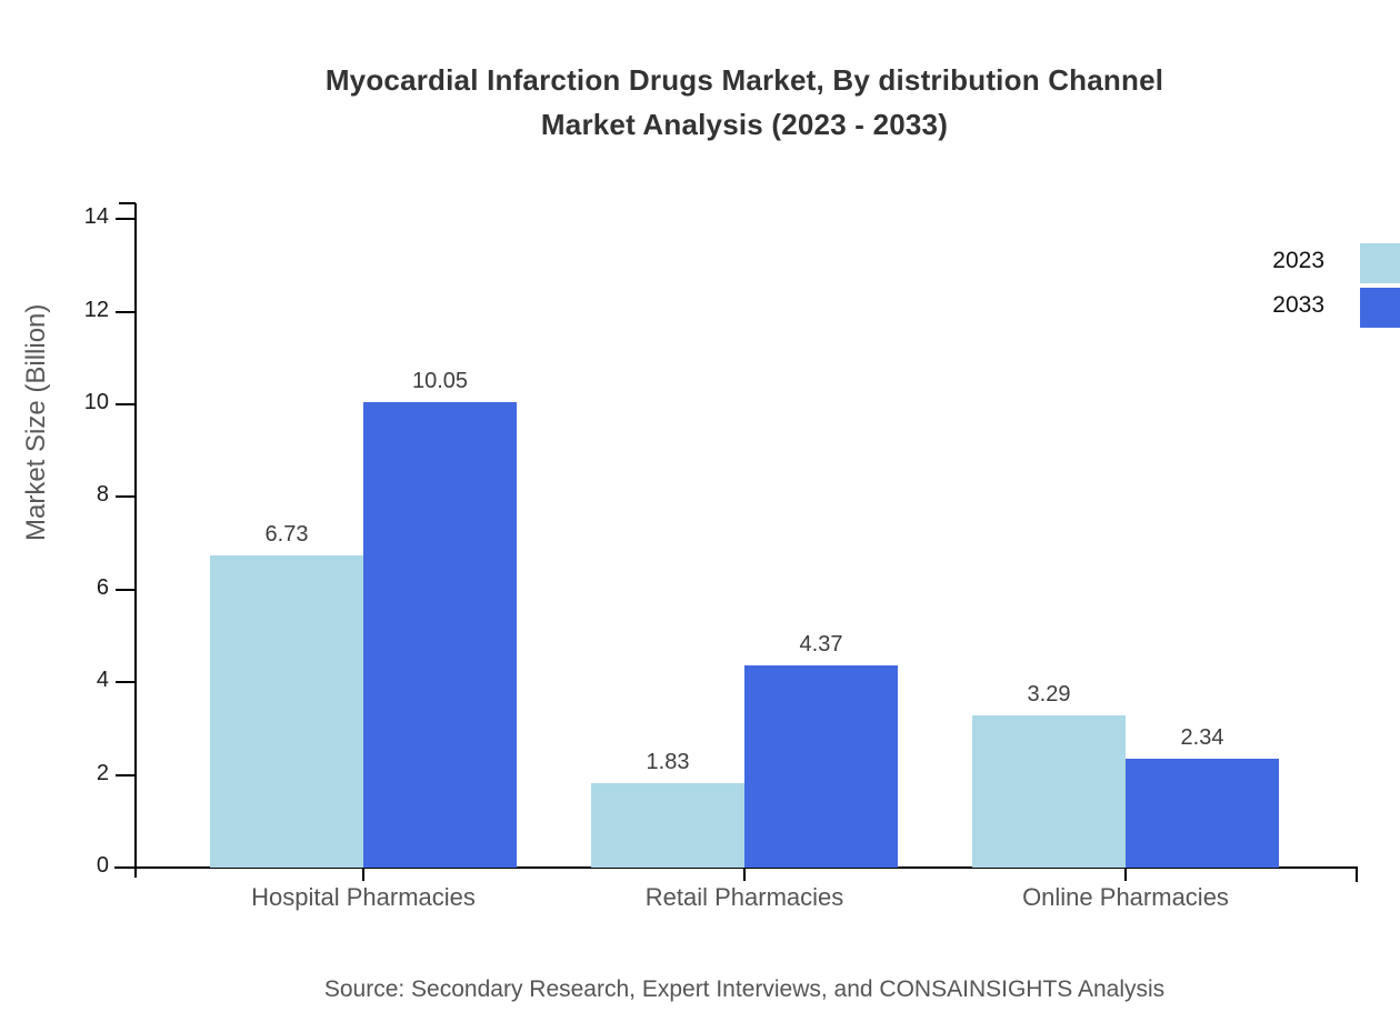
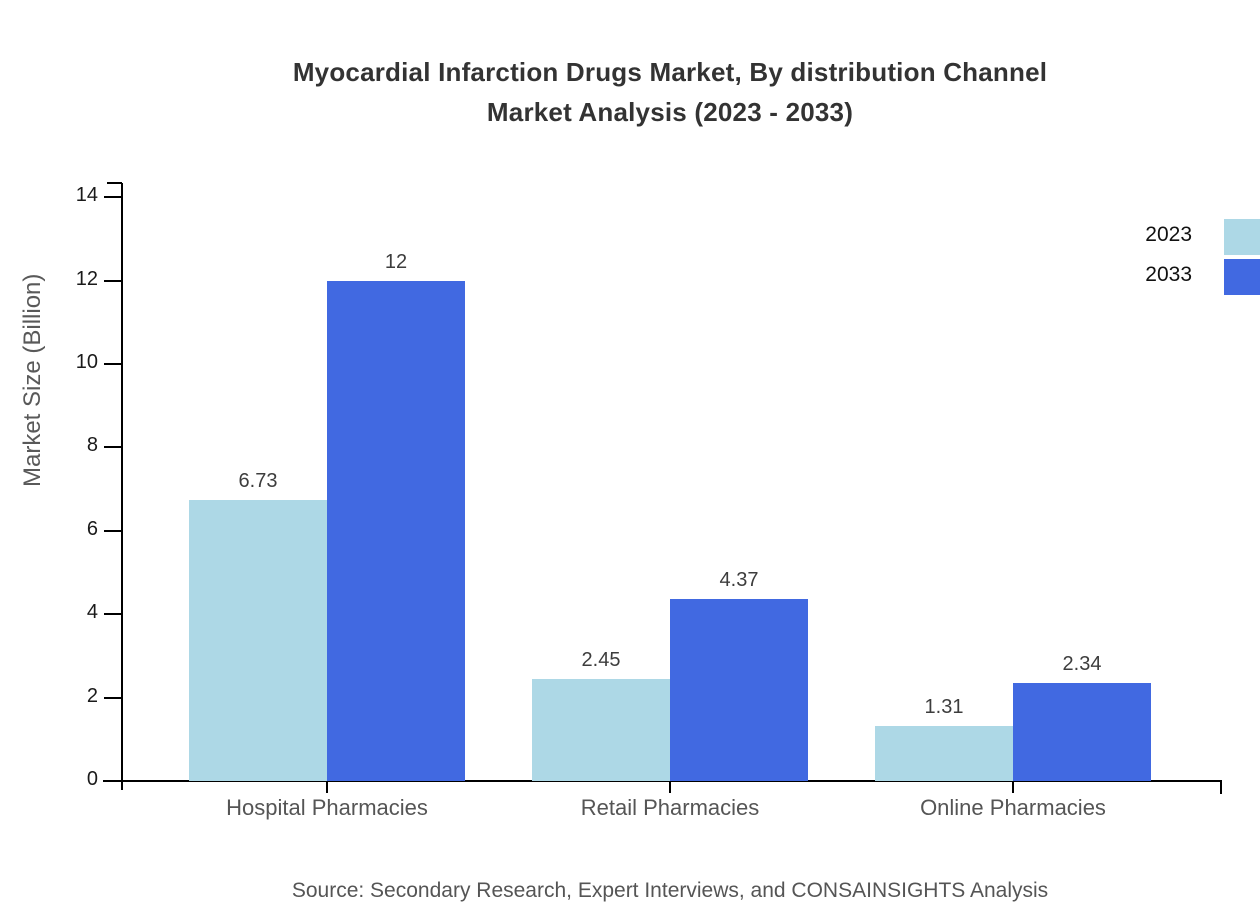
2033/Hospital Pharmacies: 10.05 -> 12
2023/Retail Pharmacies: 1.83 -> 2.45
2023/Online Pharmacies: 3.29 -> 1.31
